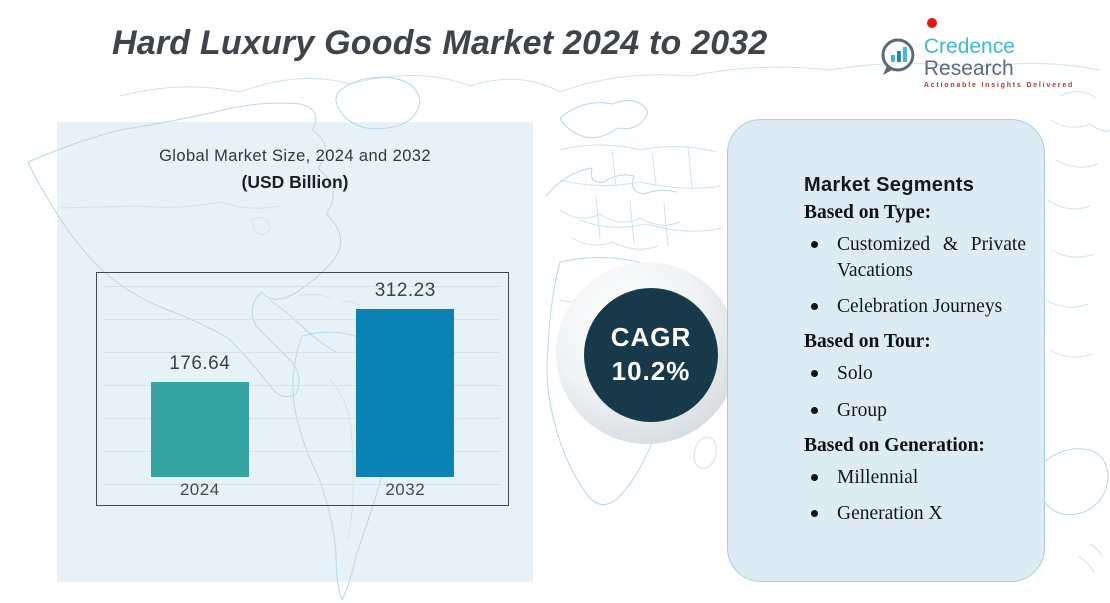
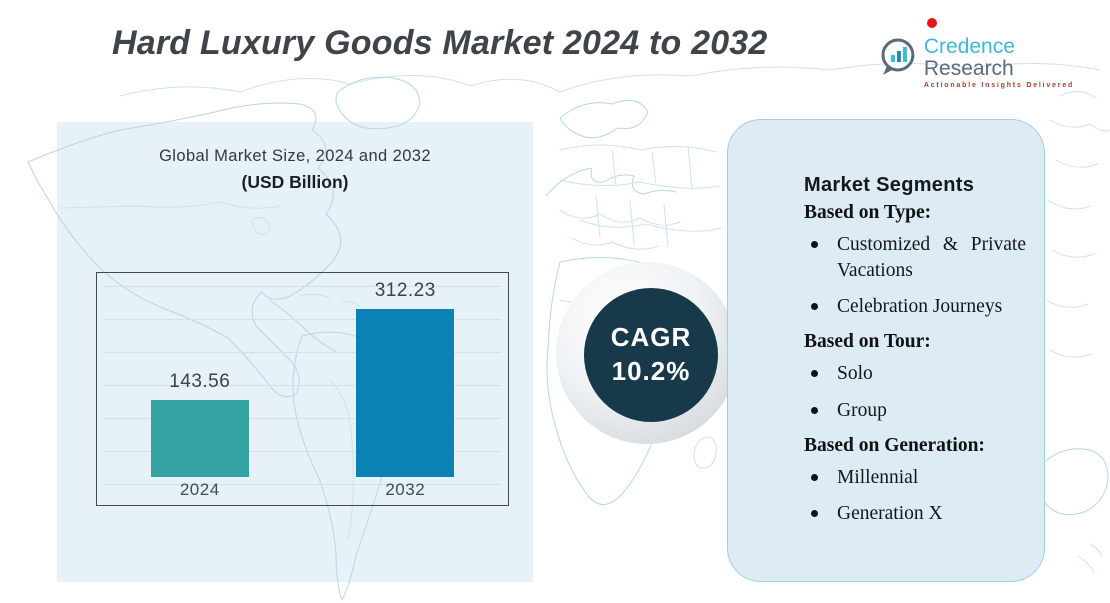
2024: 176.64 -> 143.56
